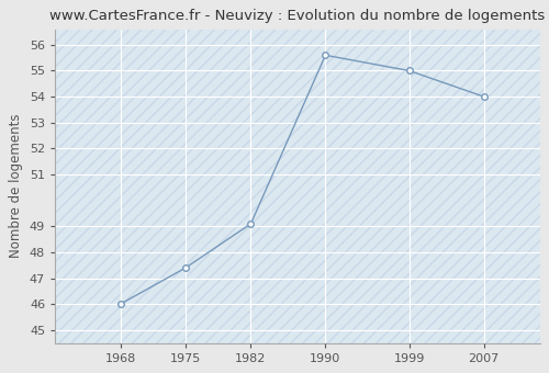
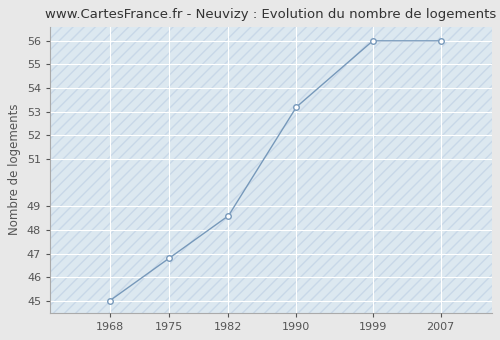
1968: 46.0 -> 45.0
1975: 47.4 -> 46.8
1982: 49.1 -> 48.6
1990: 55.6 -> 53.2
1999: 55.0 -> 56.0
2007: 54.0 -> 56.0
